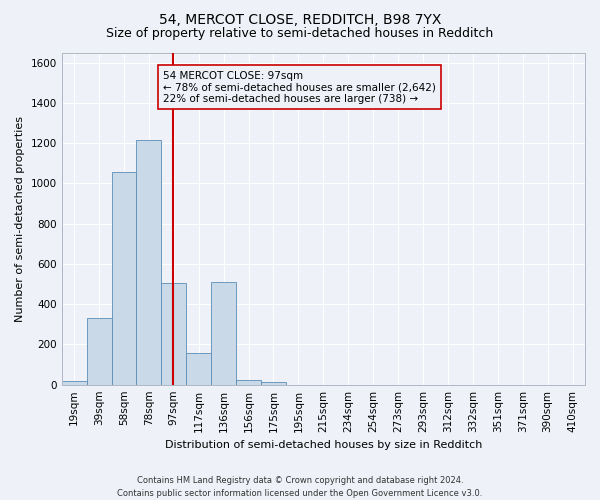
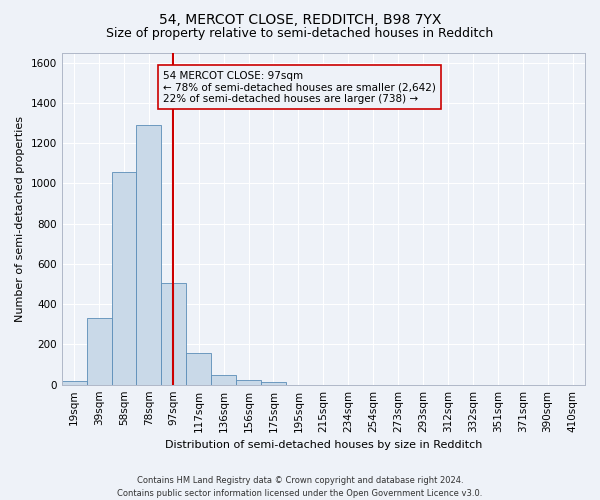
78sqm: 1215 -> 1290
136sqm: 510 -> 47
